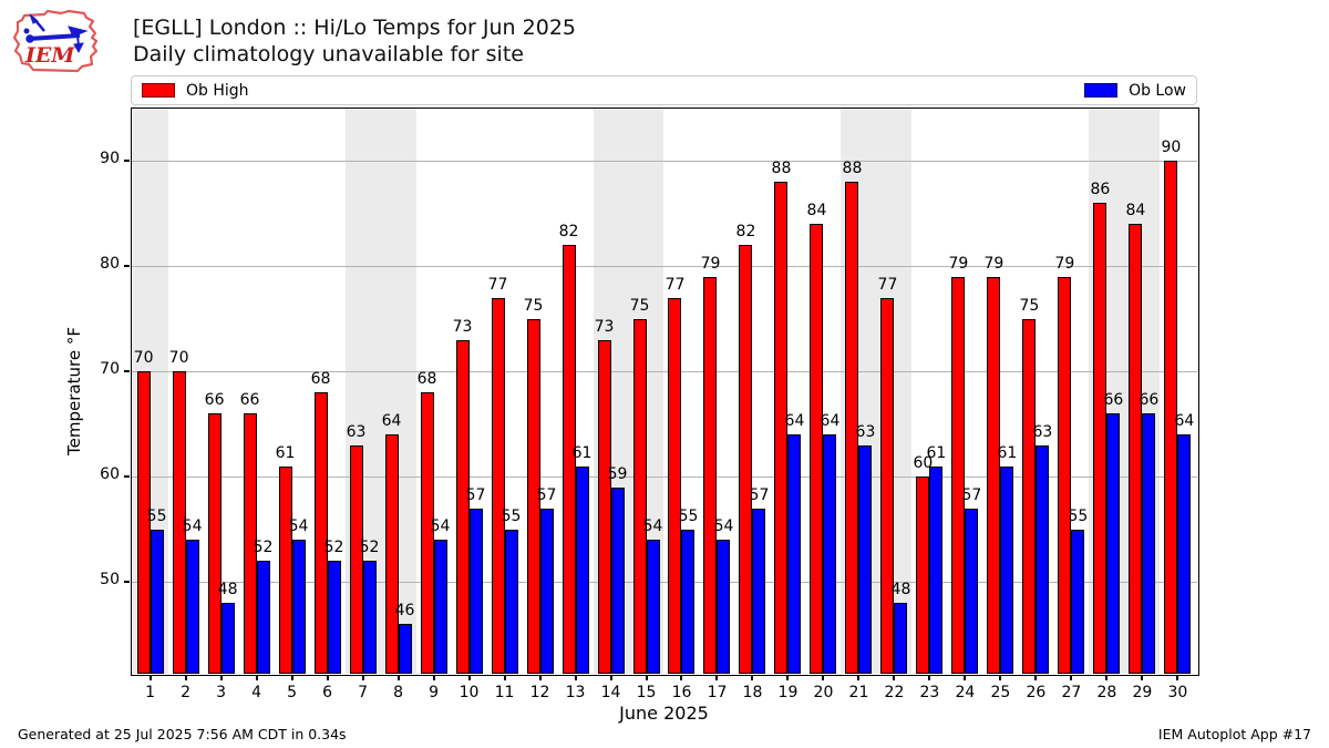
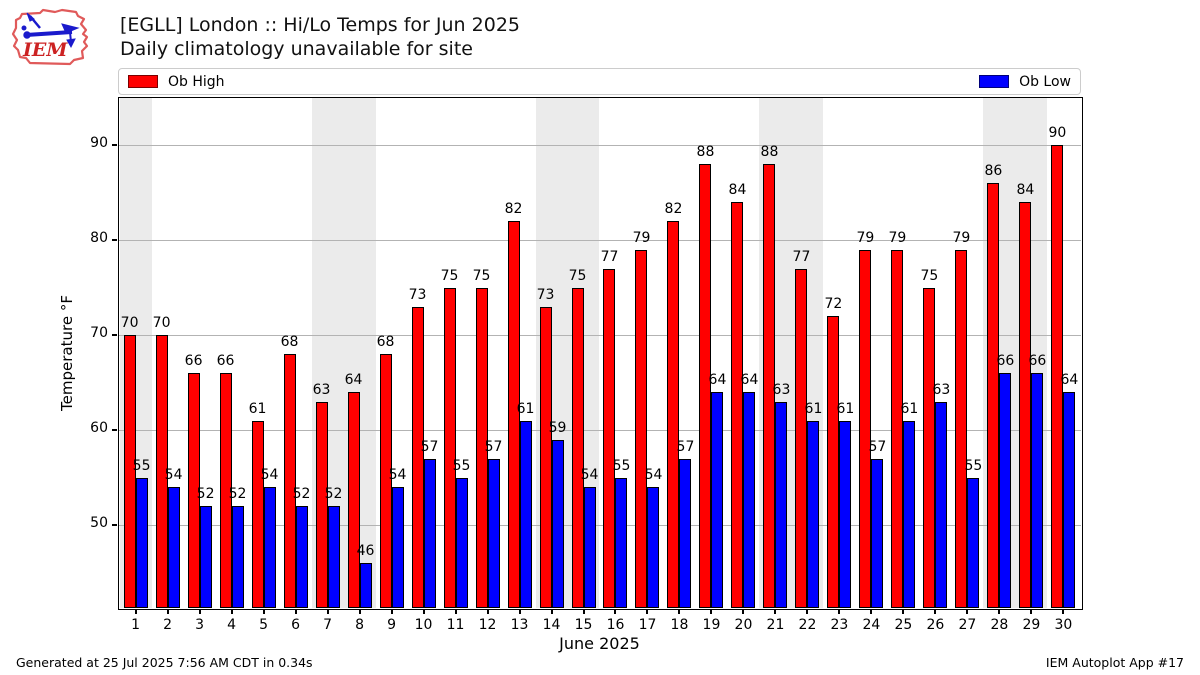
Ob Low/3: 48 -> 52
Ob High/11: 77 -> 75
Ob Low/22: 48 -> 61
Ob High/23: 60 -> 72
